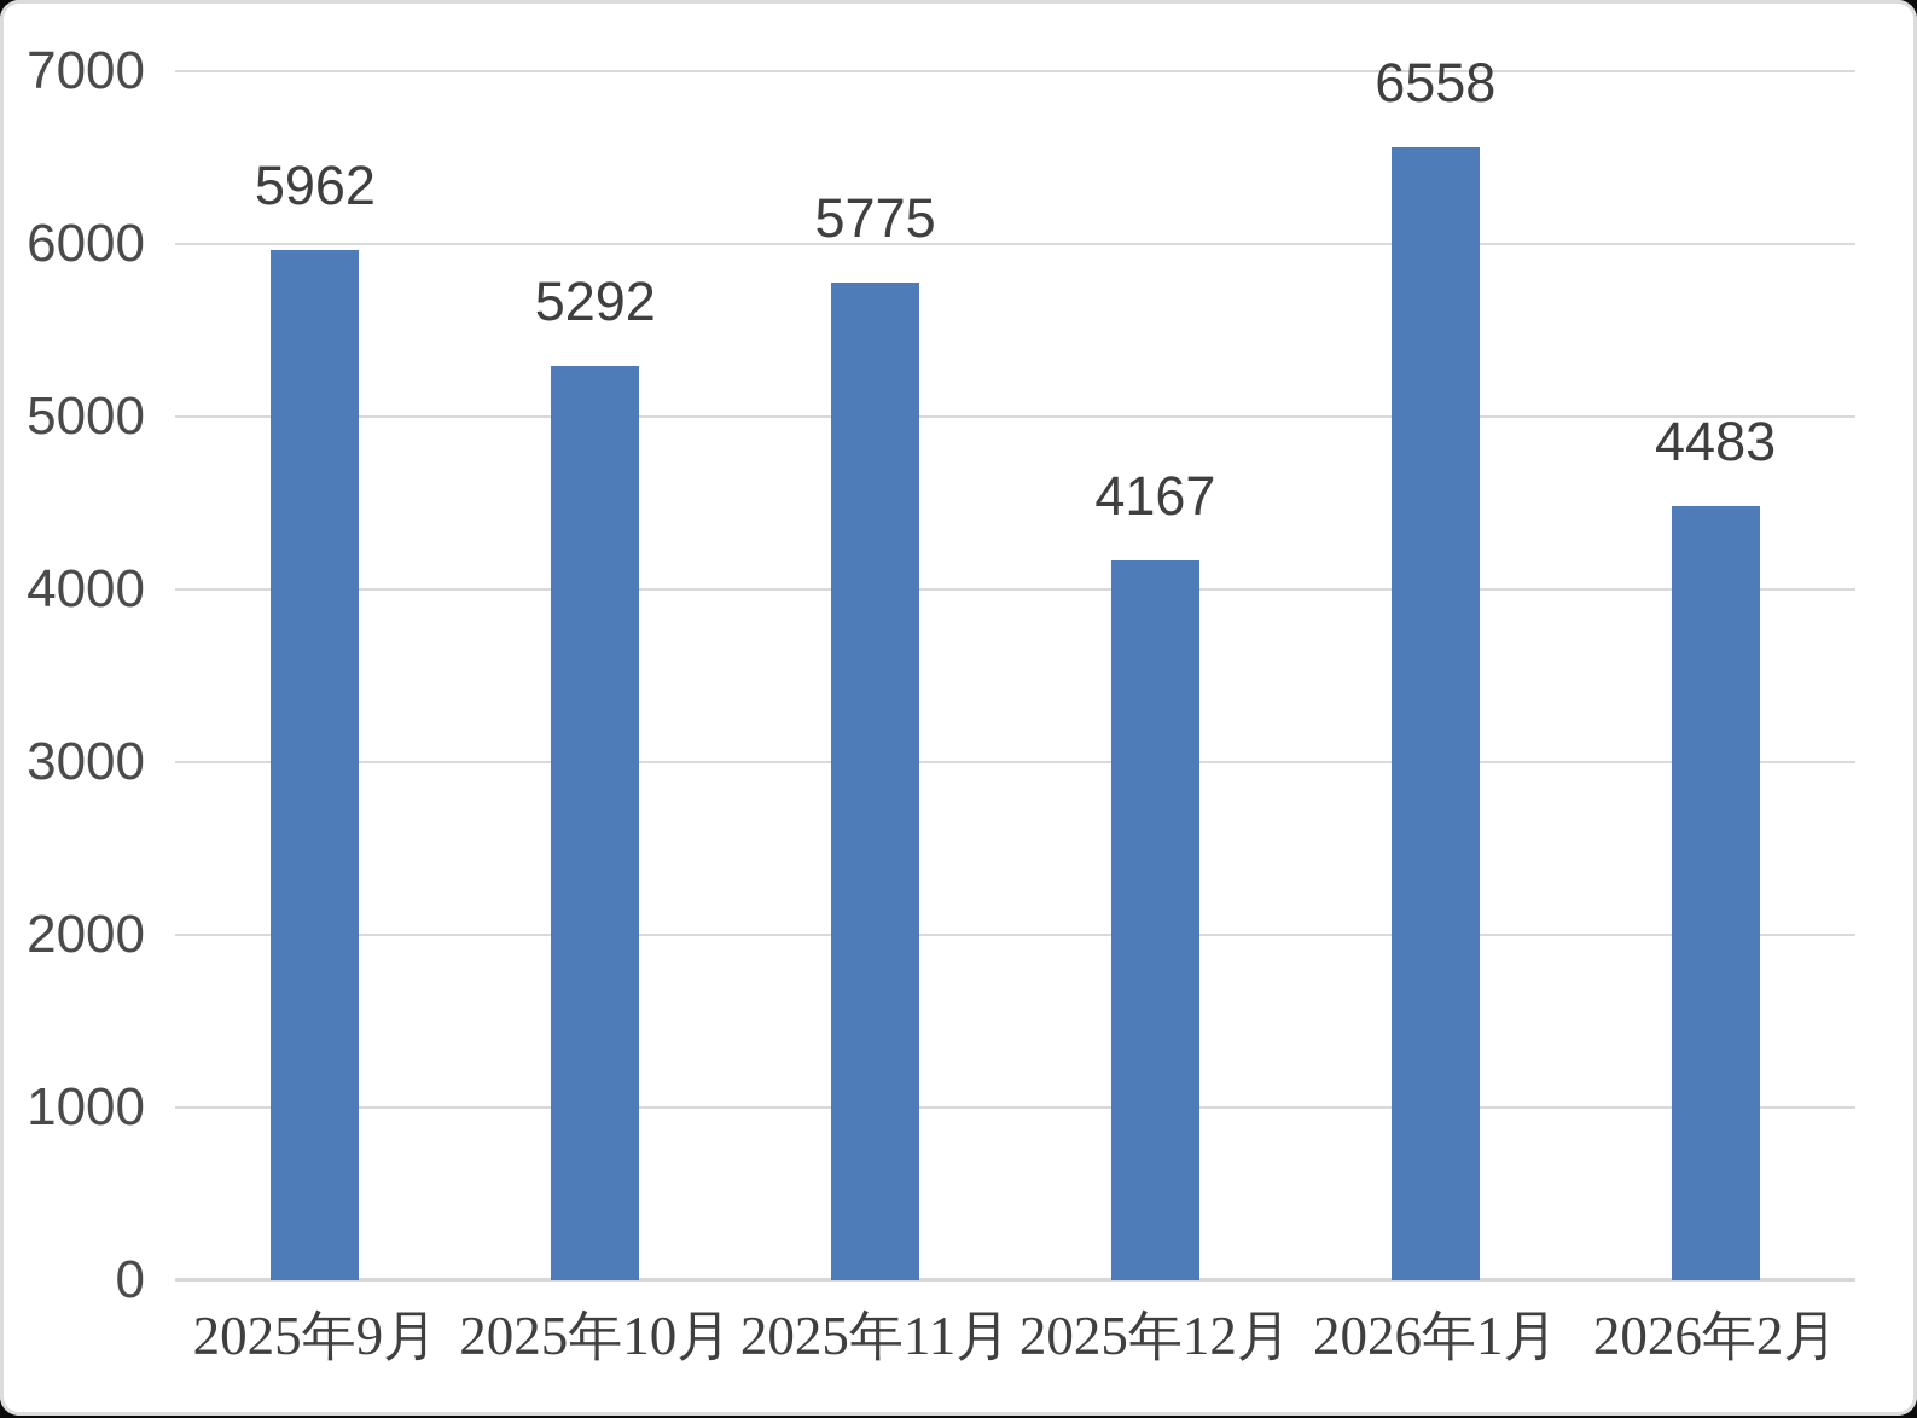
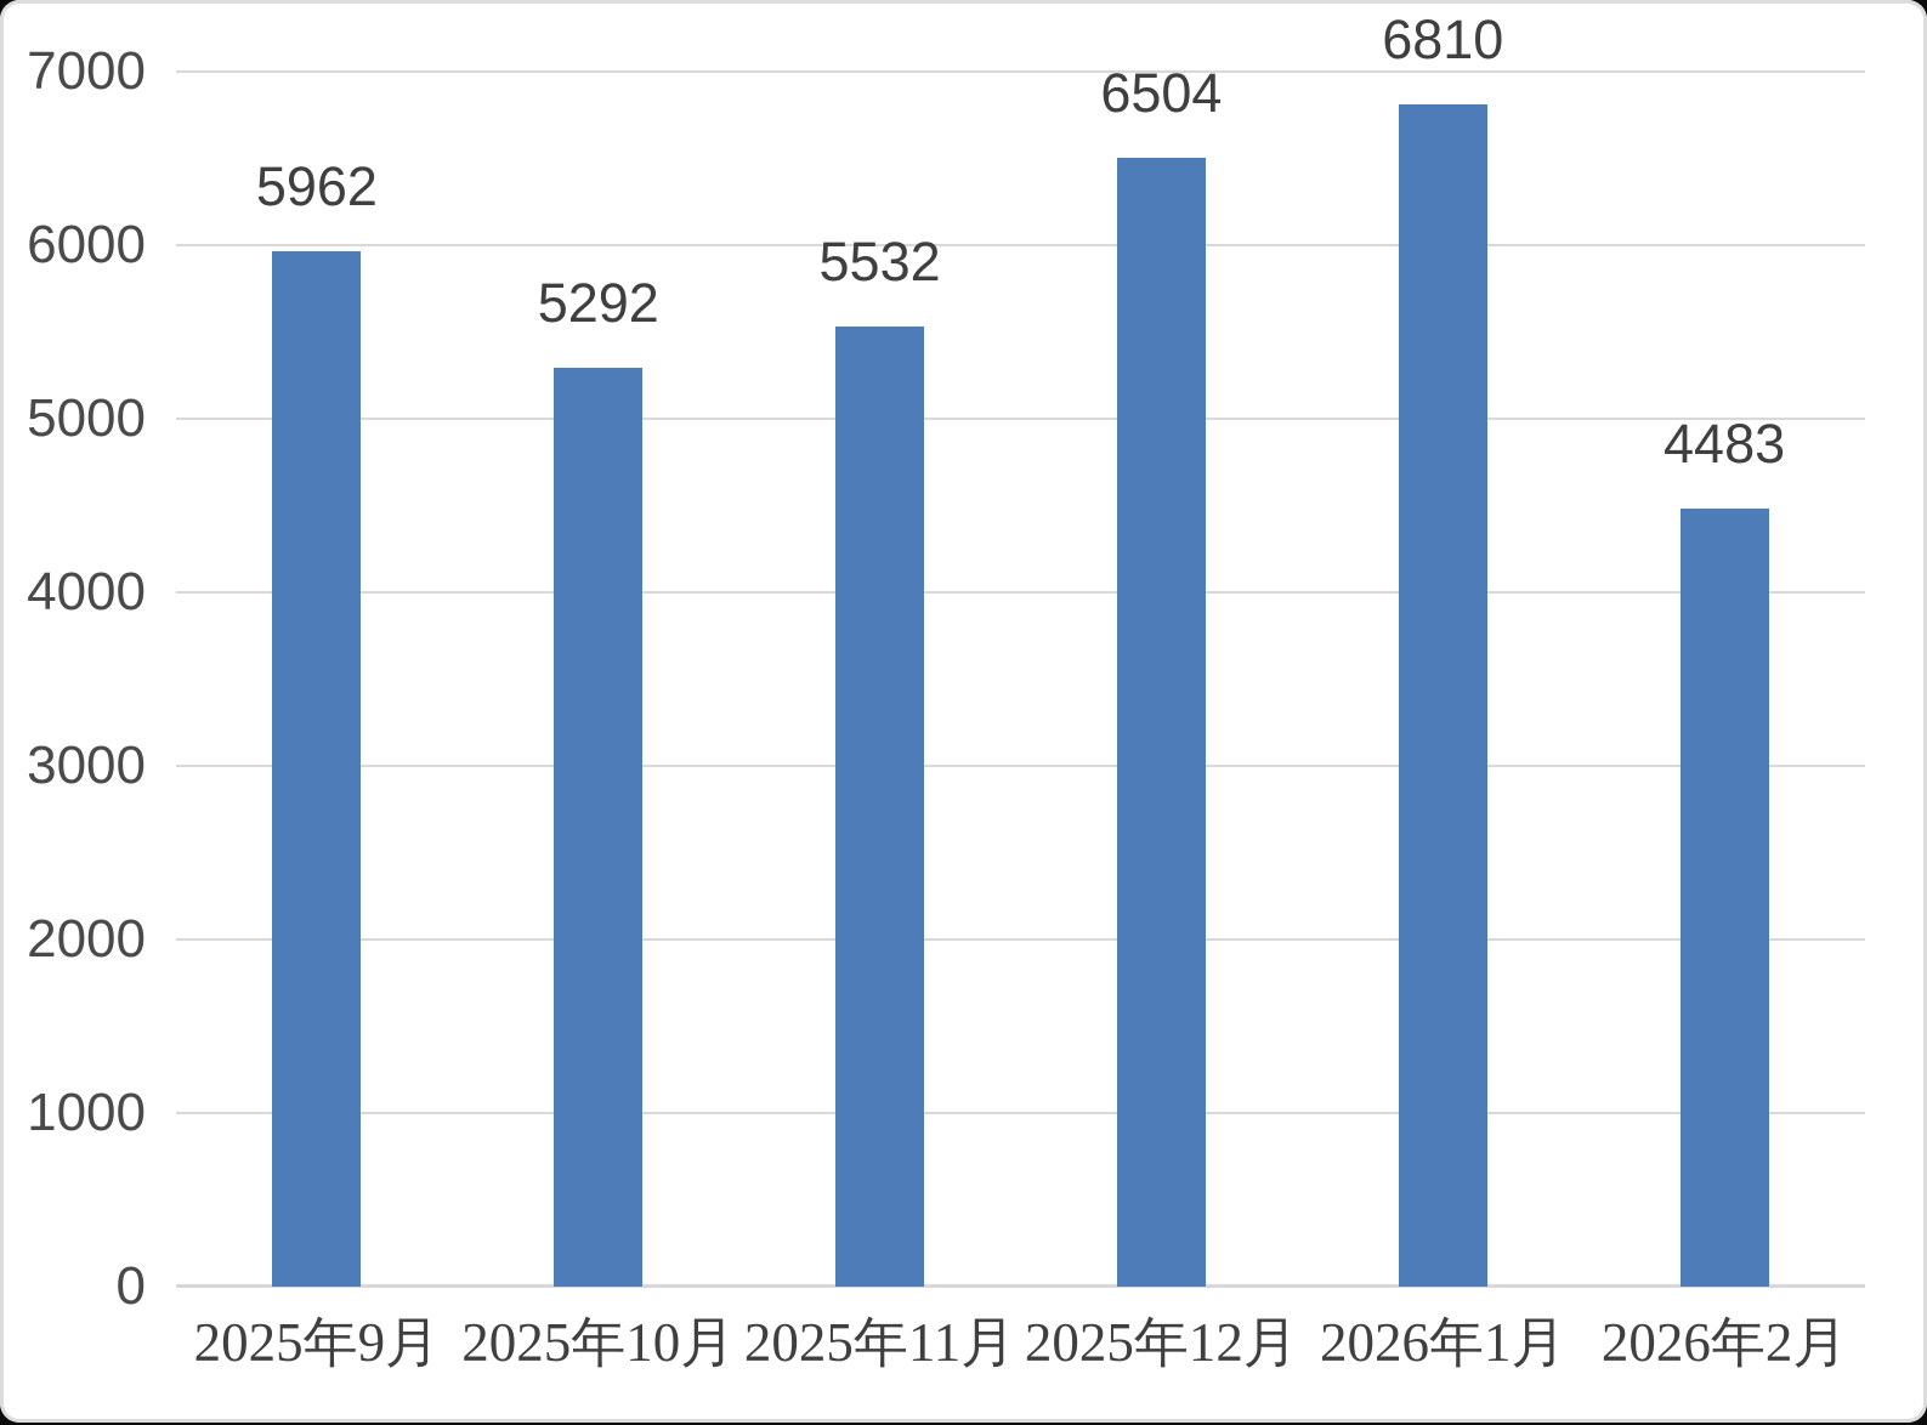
2025年11月: 5775 -> 5532
2025年12月: 4167 -> 6504
2026年1月: 6558 -> 6810
